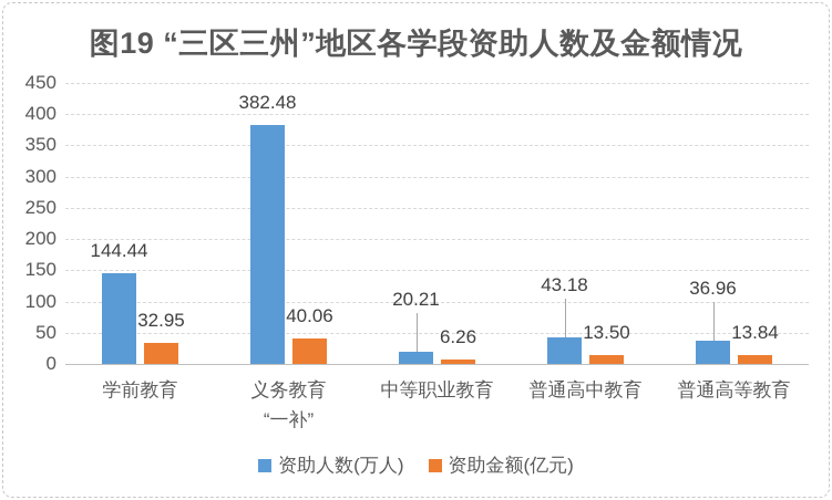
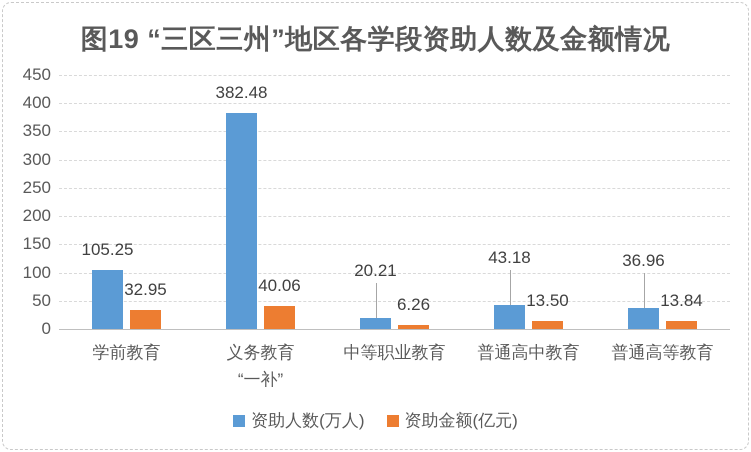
资助人数(万人)/学前教育: 144.44 -> 105.25
